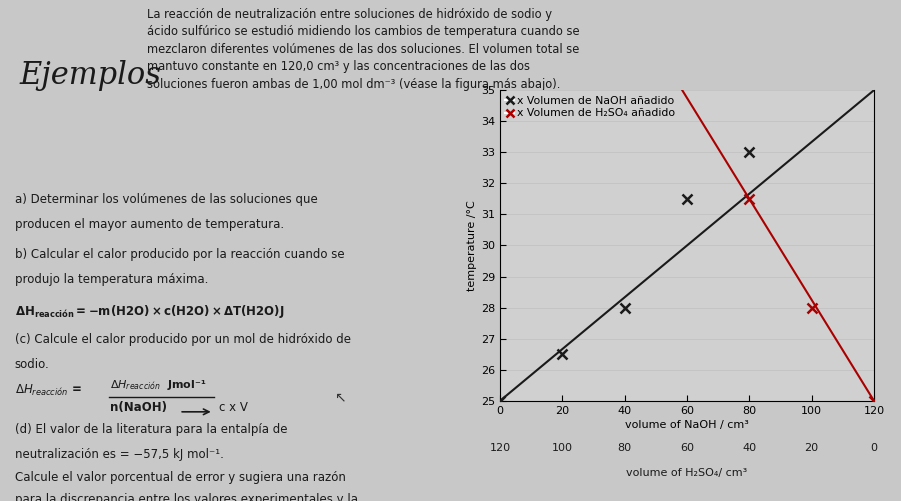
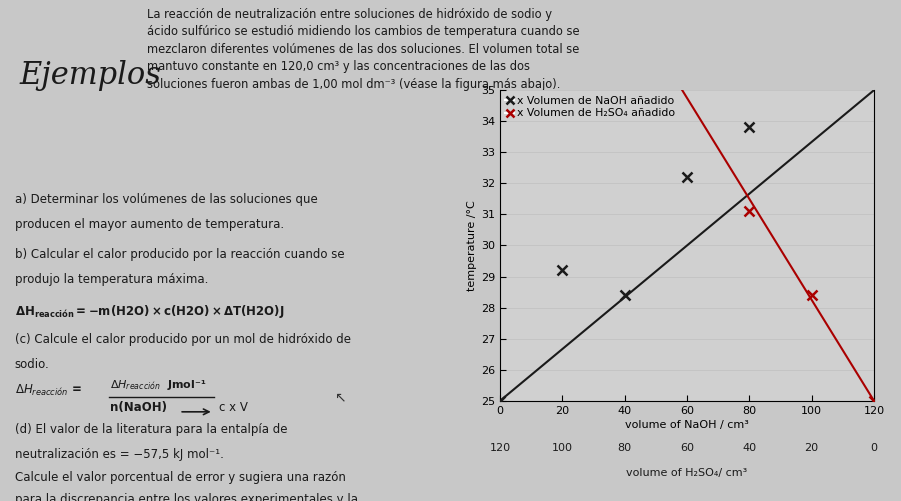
x Volumen de NaOH añadido/20: 26.5 -> 29.2
x Volumen de NaOH añadido/40: 28.0 -> 28.4
x Volumen de NaOH añadido/60: 31.5 -> 32.2
x Volumen de NaOH añadido/80: 33.0 -> 33.8
x Volumen de H₂SO₄ añadido/80: 31.5 -> 31.1
x Volumen de H₂SO₄ añadido/100: 28.0 -> 28.4
